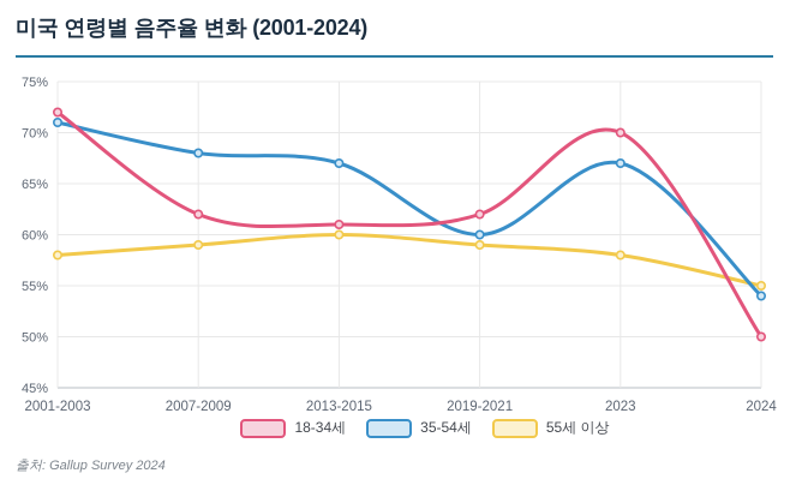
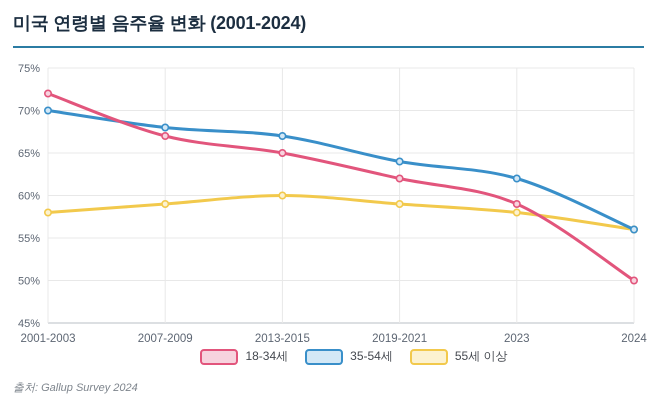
35-54세/2001-2003: 71% -> 70%
18-34세/2007-2009: 62% -> 67%
18-34세/2013-2015: 61% -> 65%
35-54세/2019-2021: 60% -> 64%
18-34세/2023: 70% -> 59%
35-54세/2023: 67% -> 62%
35-54세/2024: 54% -> 56%
55세 이상/2024: 55% -> 56%
